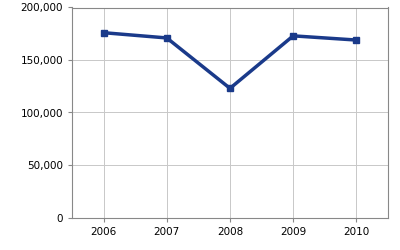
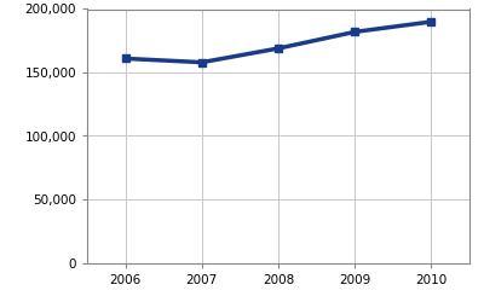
2006: 176,000 -> 161,000
2007: 171,000 -> 158,000
2008: 123,000 -> 169,000
2009: 173,000 -> 182,000
2010: 169,000 -> 190,000
